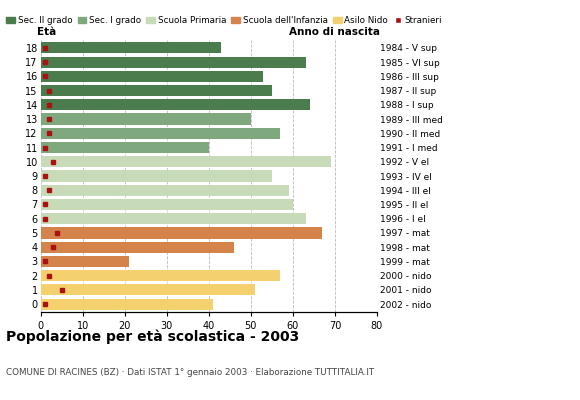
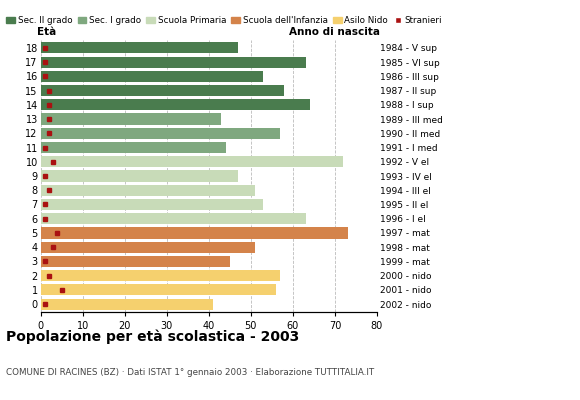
18: 43 -> 47
15: 55 -> 58
13: 50 -> 43
11: 40 -> 44
10: 69 -> 72
9: 55 -> 47
8: 59 -> 51
7: 60 -> 53
5: 67 -> 73
4: 46 -> 51
3: 21 -> 45
1: 51 -> 56
